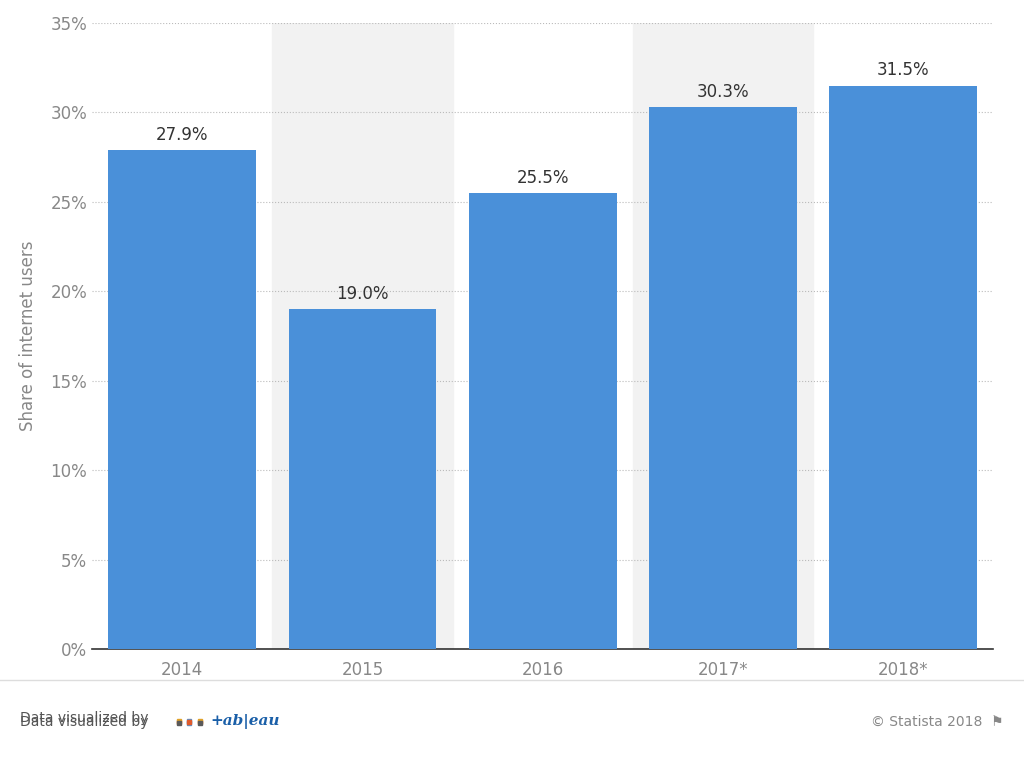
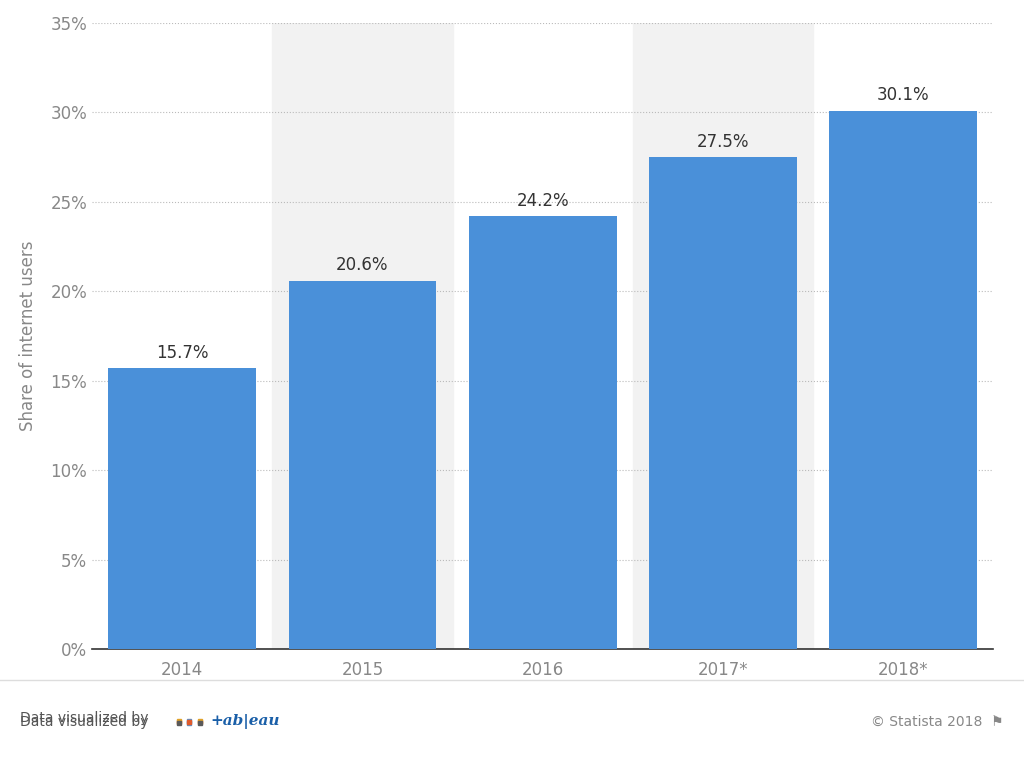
2014: 27.9% -> 15.7%
2015: 19.0% -> 20.6%
2016: 25.5% -> 24.2%
2017*: 30.3% -> 27.5%
2018*: 31.5% -> 30.1%
